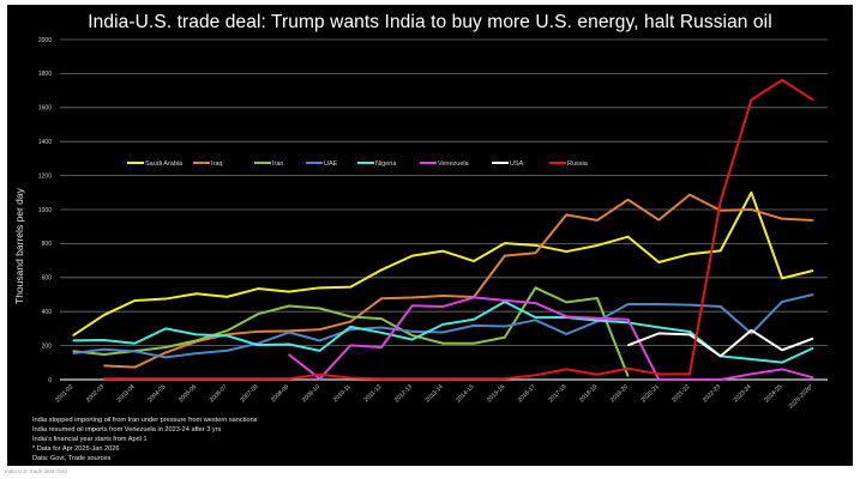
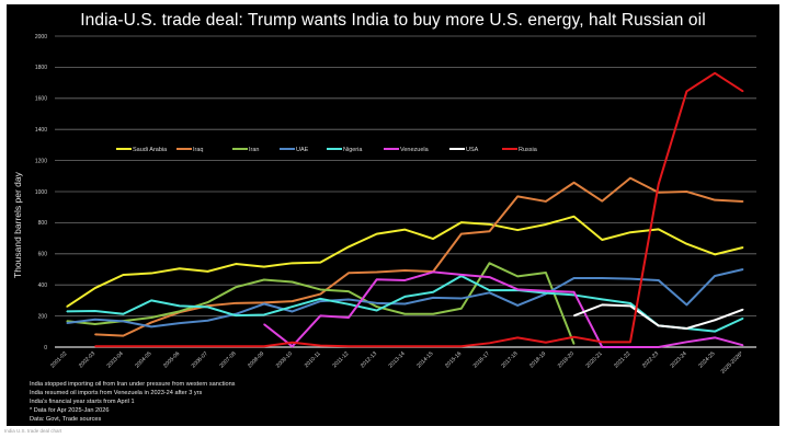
Nigeria/2009-10: 170 -> 260
Saudi Arabia/2023-24: 1100 -> 660
USA/2023-24: 290 -> 120
